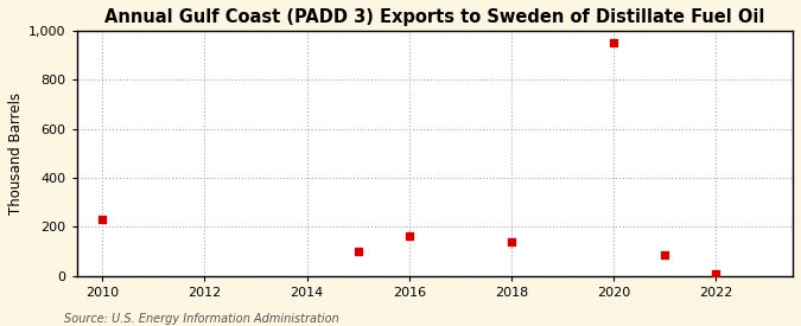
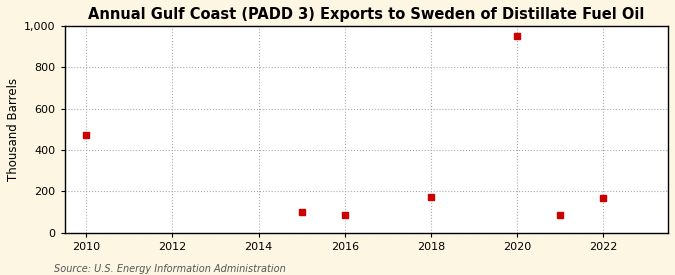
2010: 230 -> 470
2016: 160 -> 85
2018: 140 -> 170
2022: 5 -> 165
